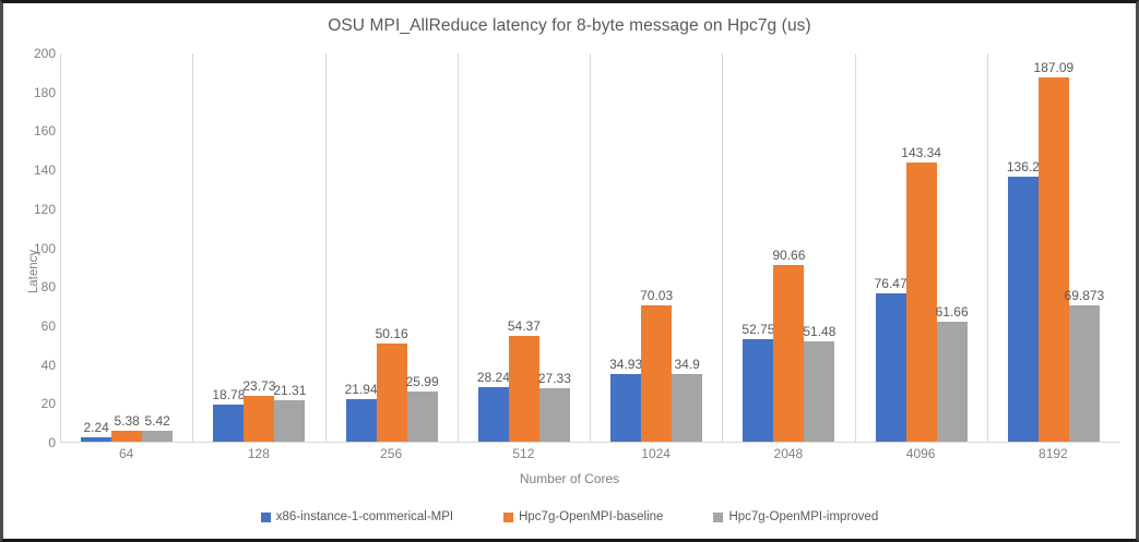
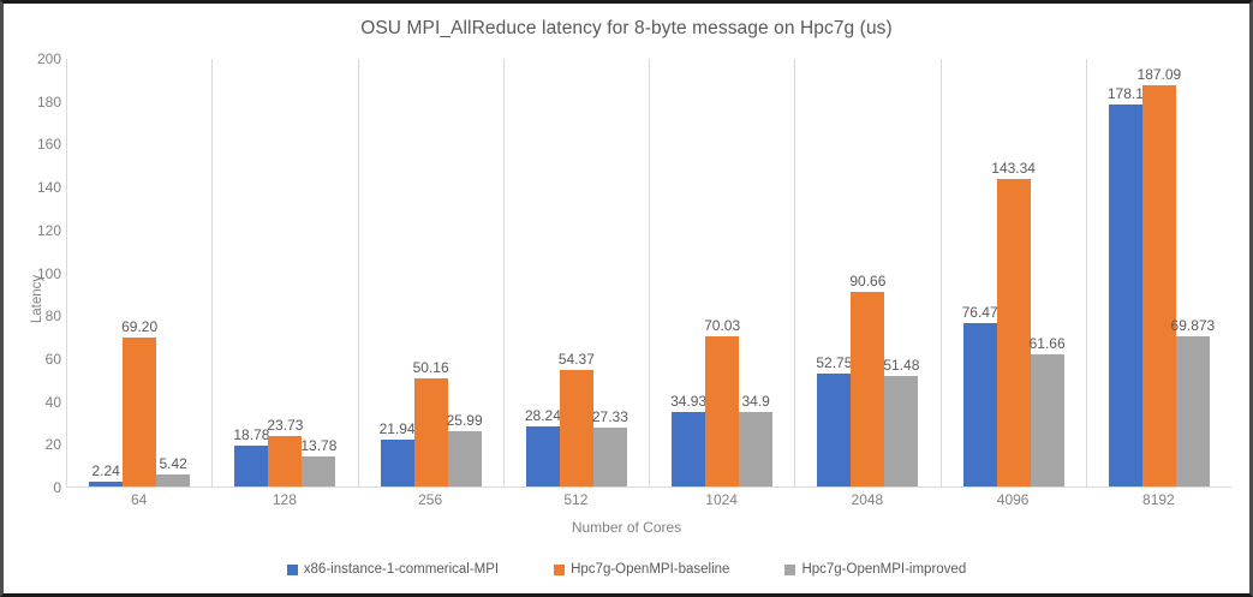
Hpc7g-OpenMPI-baseline/64: 5.38 -> 69.20
Hpc7g-OpenMPI-improved/128: 21.31 -> 13.78
x86-instance-1-commerical-MPI/8192: 136.2 -> 178.1
